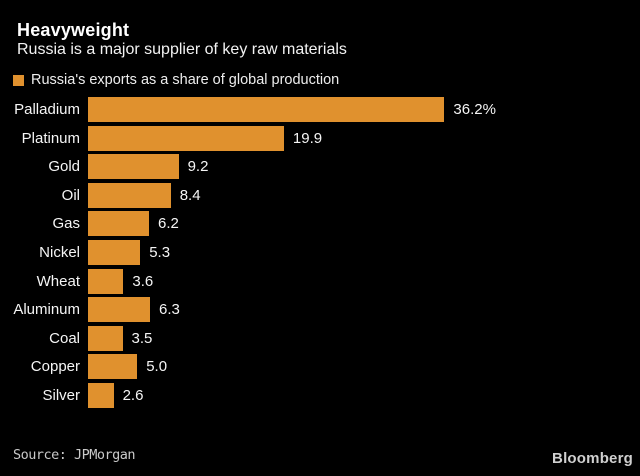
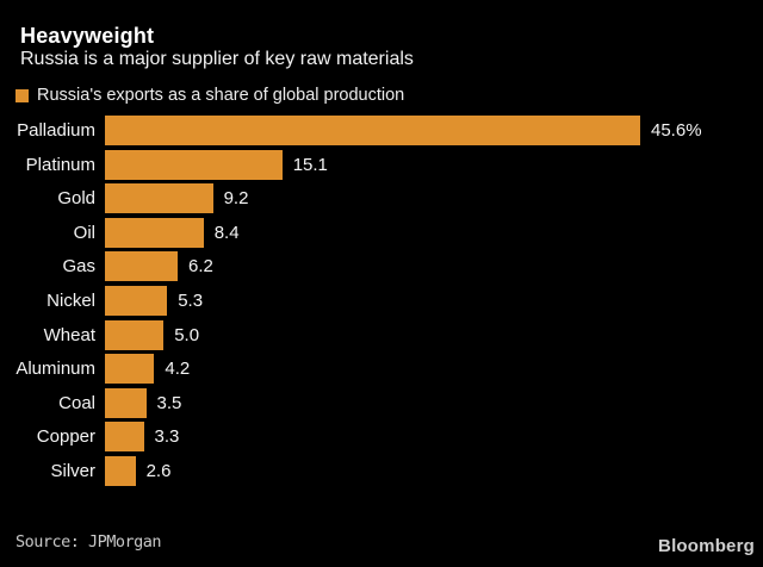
Palladium: 36.2% -> 45.6%
Platinum: 19.9 -> 15.1
Wheat: 3.6 -> 5.0
Aluminum: 6.3 -> 4.2
Copper: 5.0 -> 3.3
